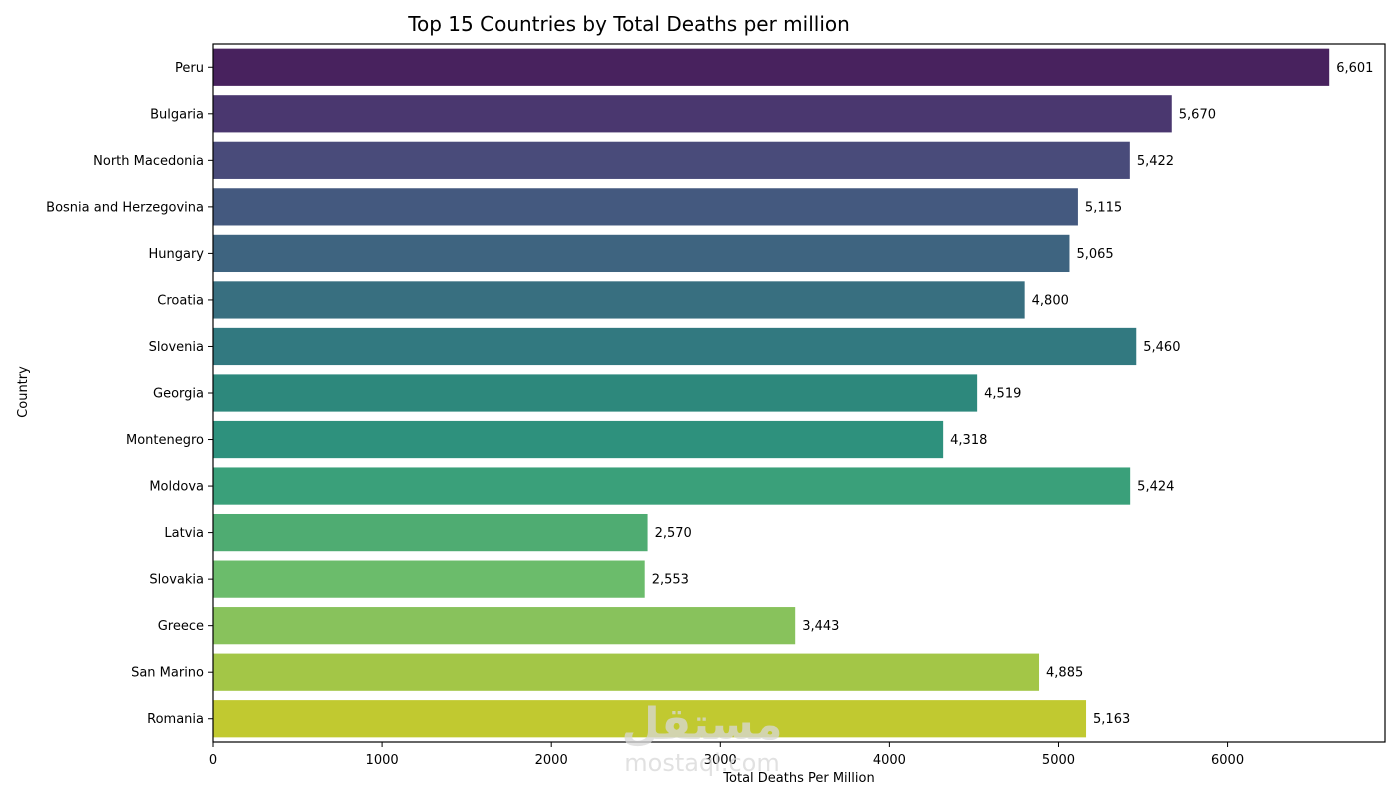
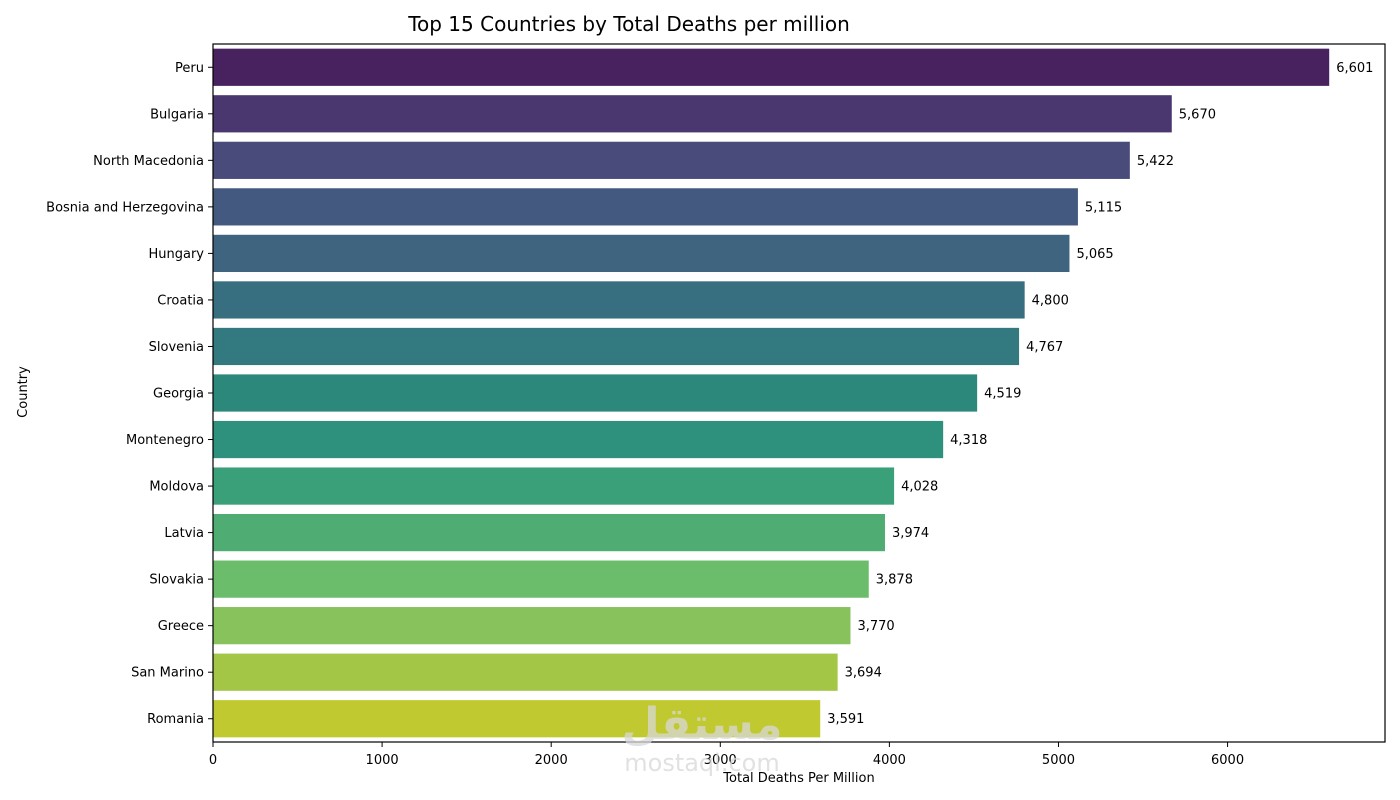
Slovenia: 5,460 -> 4,767
Moldova: 5,424 -> 4,028
Latvia: 2,570 -> 3,974
Slovakia: 2,553 -> 3,878
Greece: 3,443 -> 3,770
San Marino: 4,885 -> 3,694
Romania: 5,163 -> 3,591
